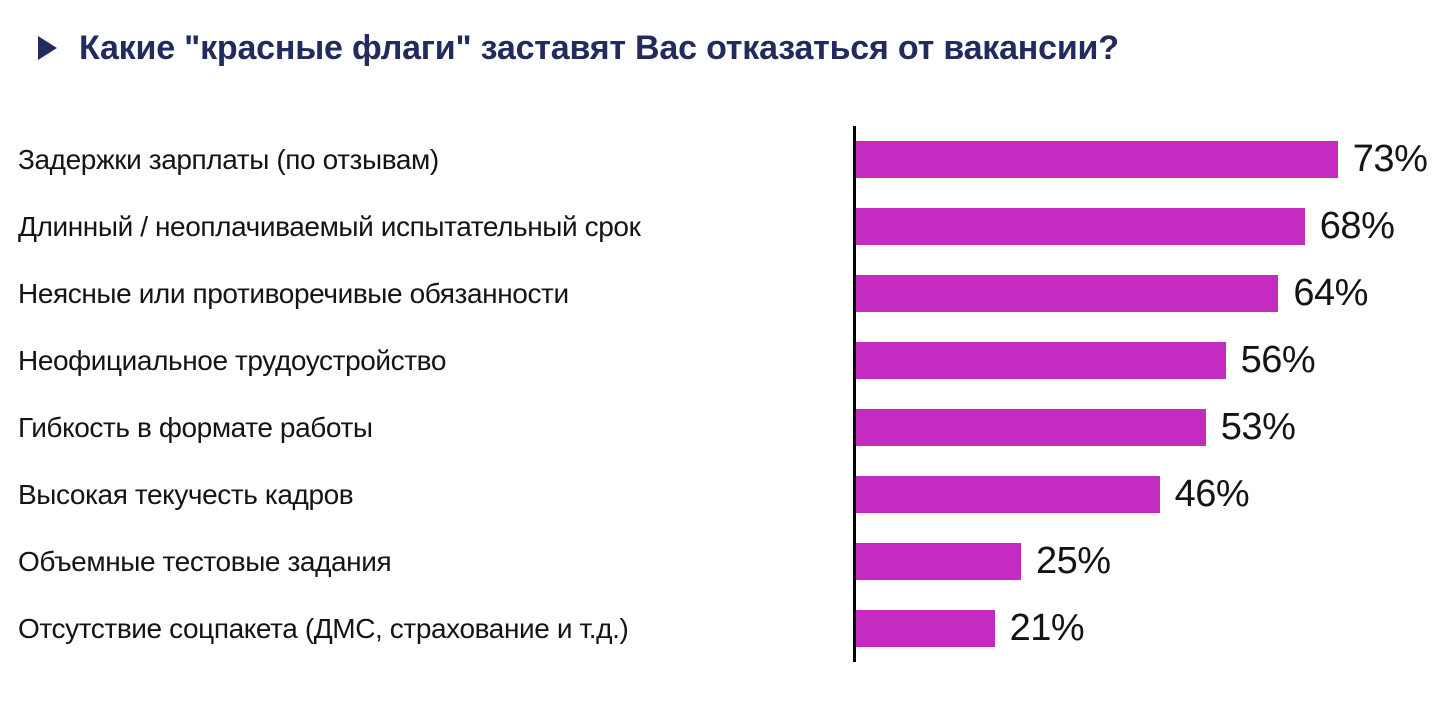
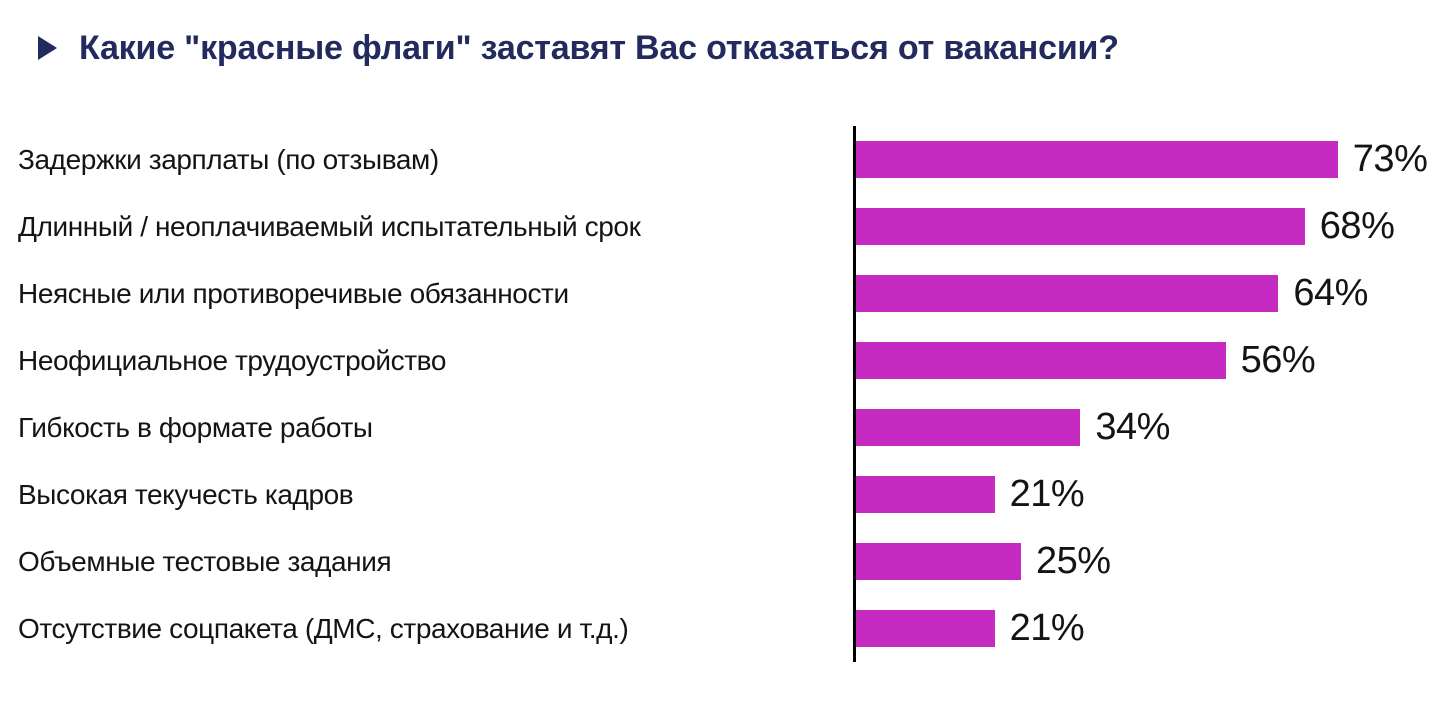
Гибкость в формате работы: 53% -> 34%
Высокая текучесть кадров: 46% -> 21%
